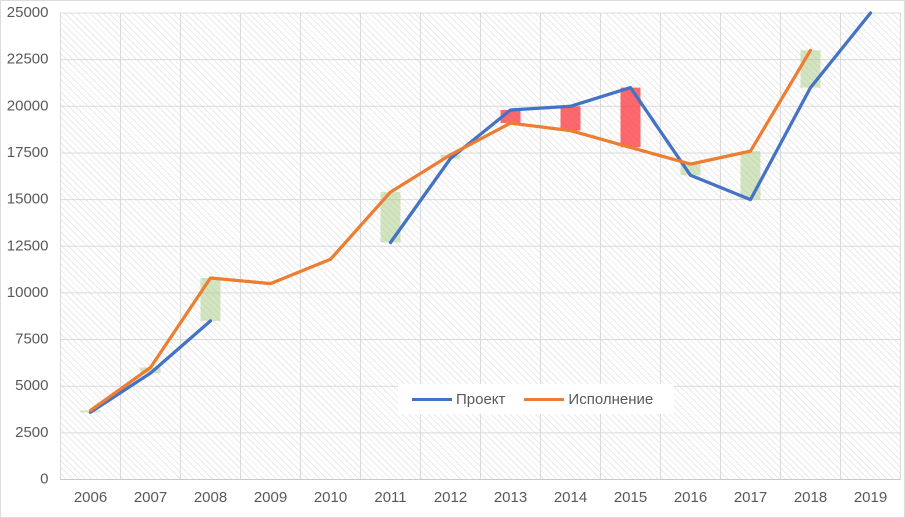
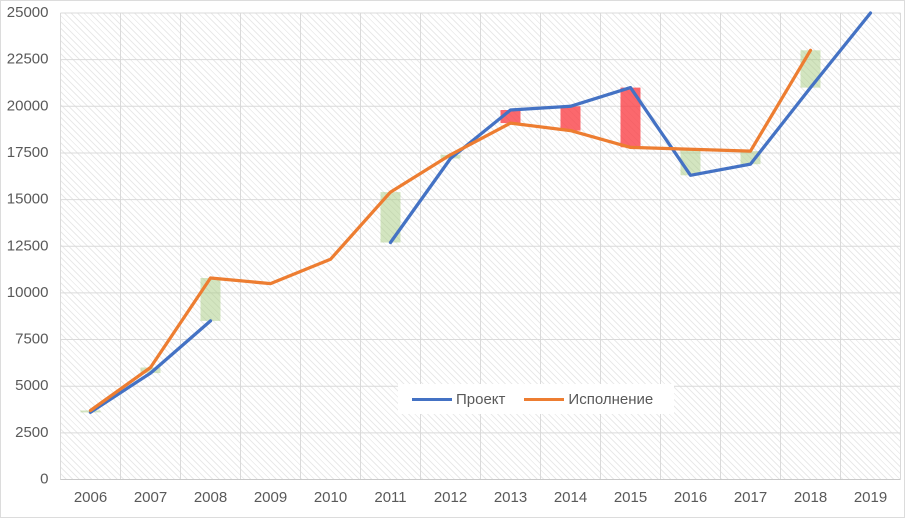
Исполнение/2016: 16900 -> 17700
Проект/2017: 15000 -> 16900
